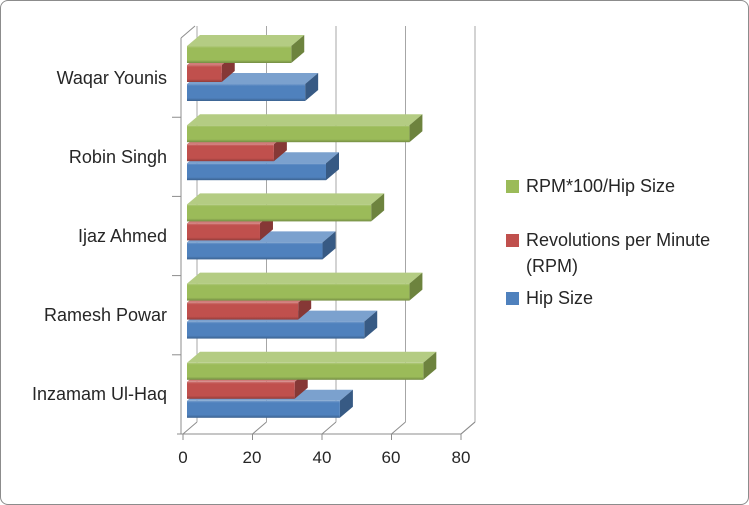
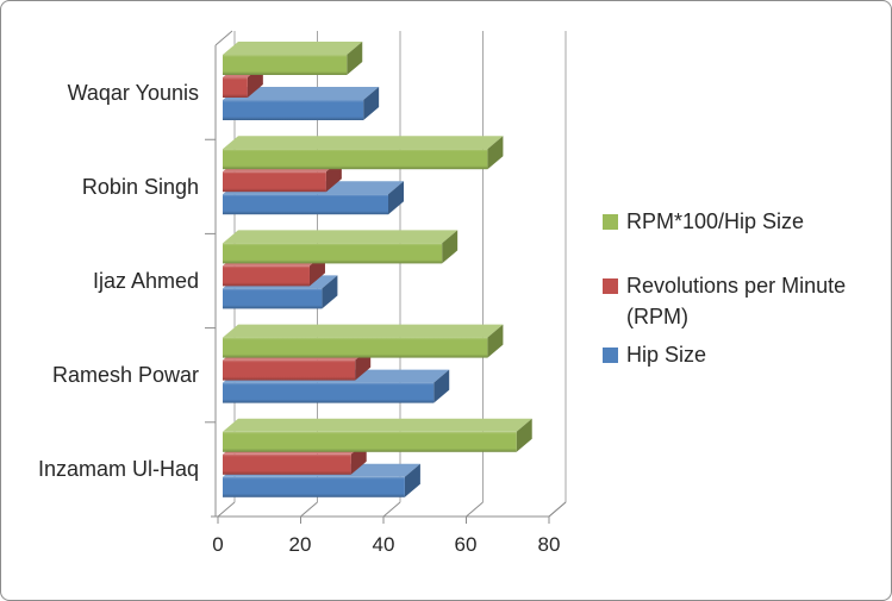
Revolutions per Minute (RPM)/Waqar Younis: 10 -> 6
Hip Size/Ijaz Ahmed: 39 -> 24
RPM*100/Hip Size/Inzamam Ul-Haq: 68 -> 71
